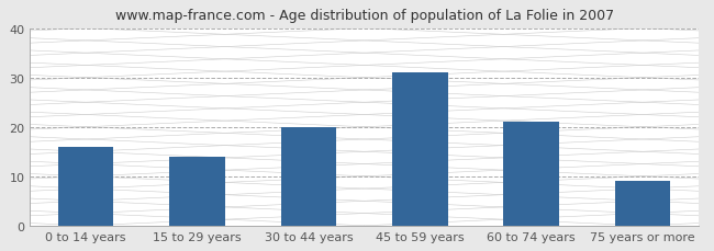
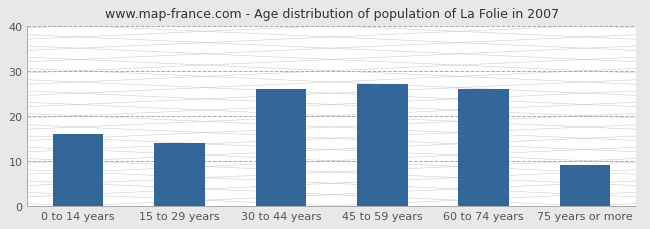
30 to 44 years: 20 -> 26
45 to 59 years: 31 -> 27
60 to 74 years: 21 -> 26
